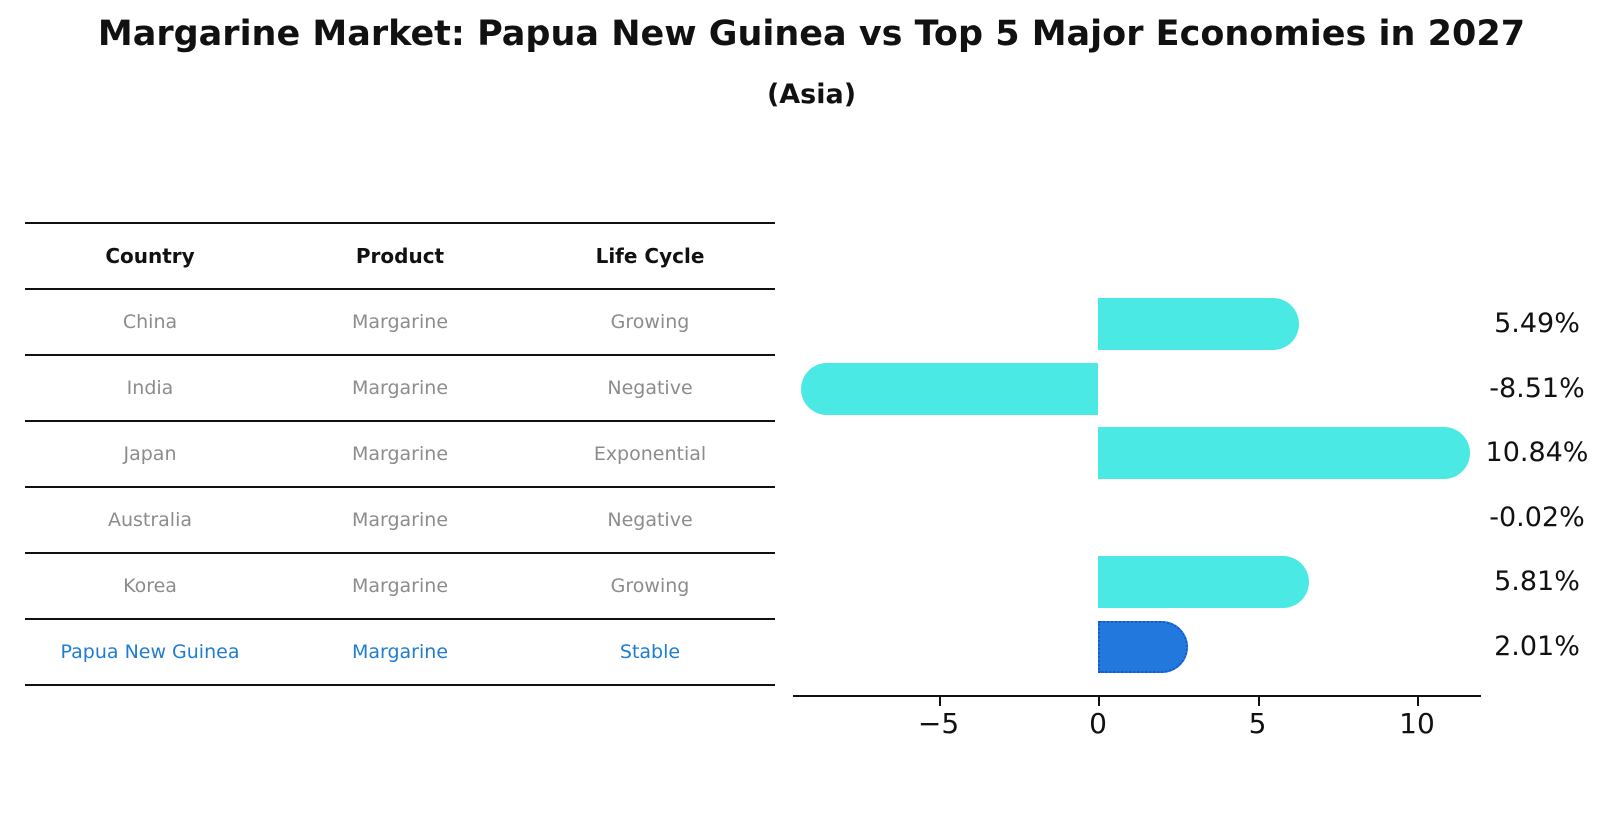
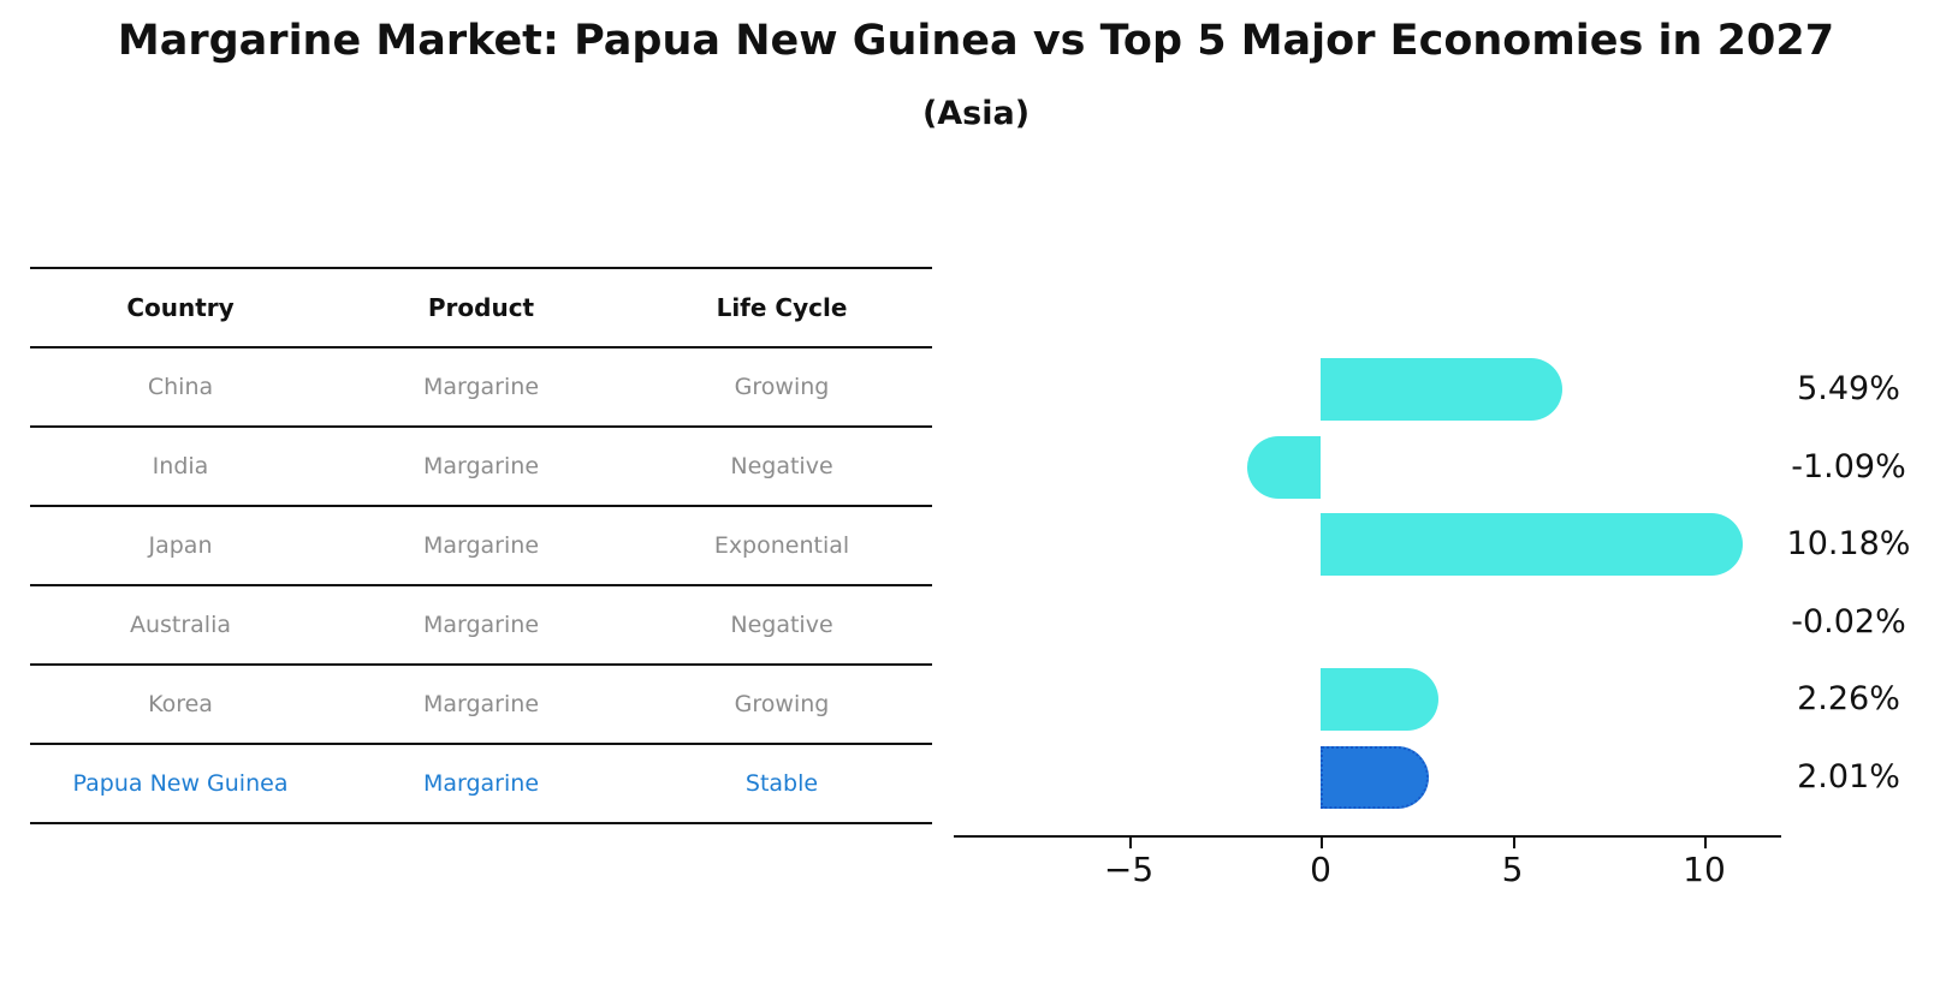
India: -8.51% -> -1.09%
Japan: 10.84% -> 10.18%
Korea: 5.81% -> 2.26%
